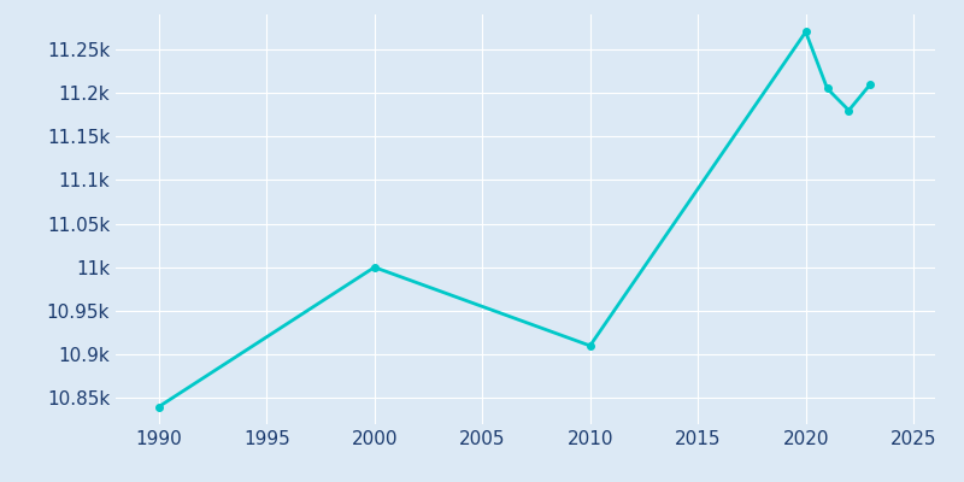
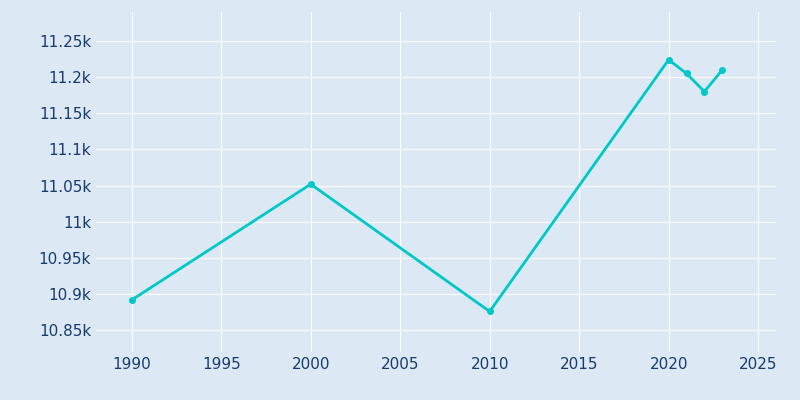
1990: 10.840k -> 10.892k
2000: 11.000k -> 11.052k
2010: 10.910k -> 10.876k
2020: 11.270k -> 11.224k
